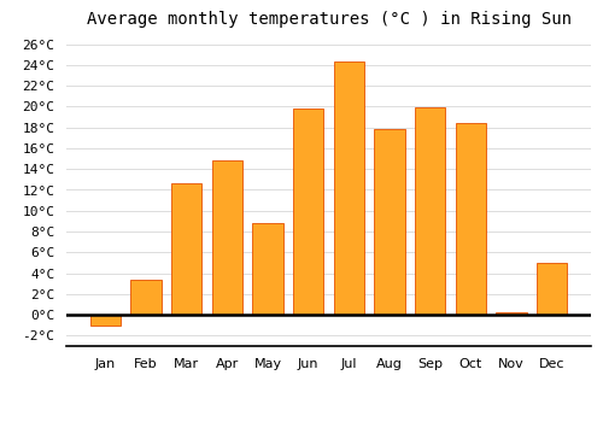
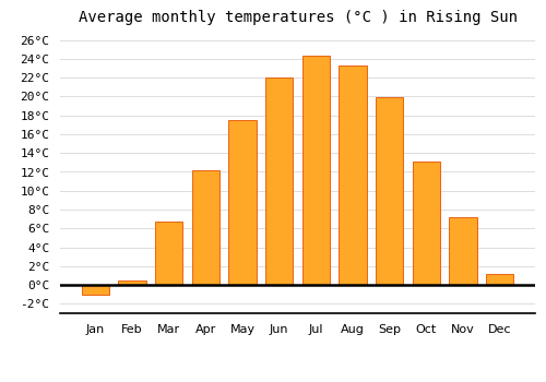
Feb: 3.4°C -> 0.5°C
Mar: 12.6°C -> 6.7°C
Apr: 14.8°C -> 12.2°C
May: 8.8°C -> 17.5°C
Jun: 19.8°C -> 22.0°C
Aug: 17.8°C -> 23.3°C
Oct: 18.4°C -> 13.1°C
Nov: 0.2°C -> 7.2°C
Dec: 5.0°C -> 1.2°C
